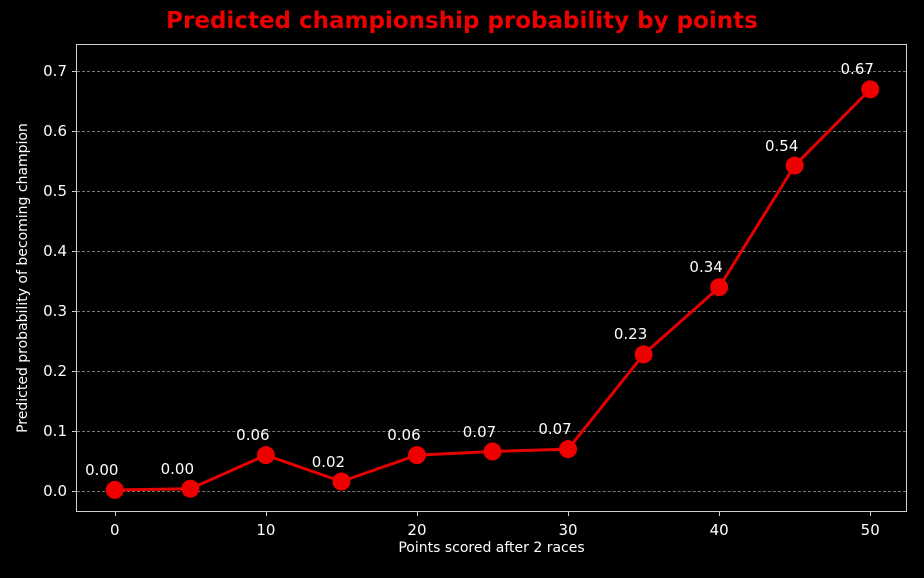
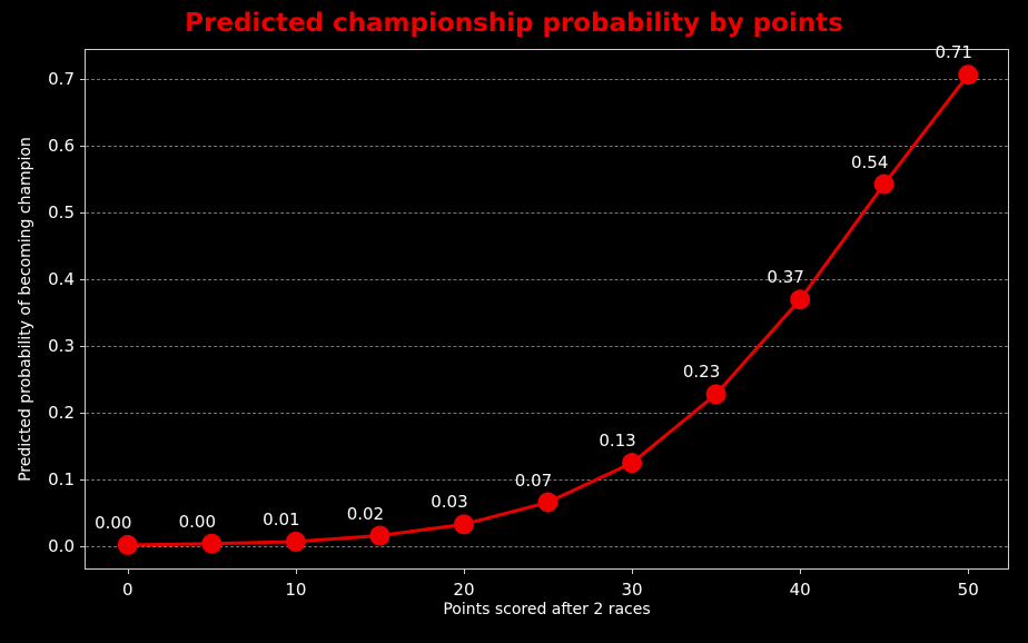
10: 0.06 -> 0.01
20: 0.06 -> 0.03
30: 0.07 -> 0.13
40: 0.34 -> 0.37
50: 0.67 -> 0.71
